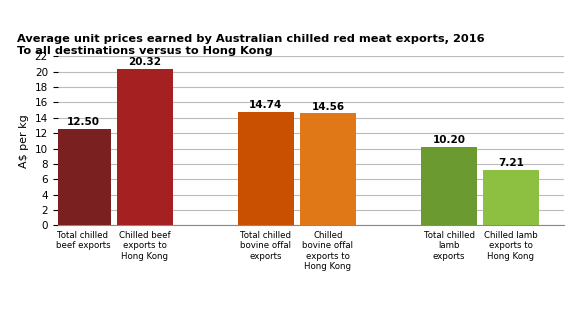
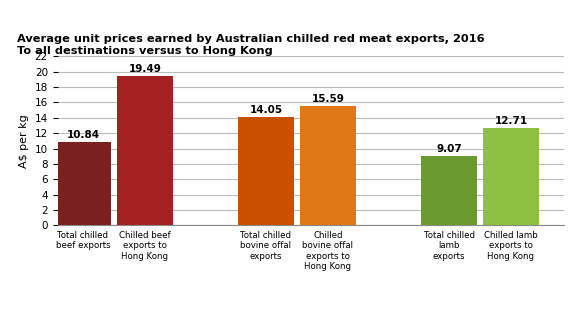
Total chilled beef exports: 12.50 -> 10.84
Chilled beef exports to Hong Kong: 20.32 -> 19.49
Total chilled bovine offal exports: 14.74 -> 14.05
Chilled bovine offal exports to Hong Kong: 14.56 -> 15.59
Total chilled lamb exports: 10.20 -> 9.07
Chilled lamb exports to Hong Kong: 7.21 -> 12.71
